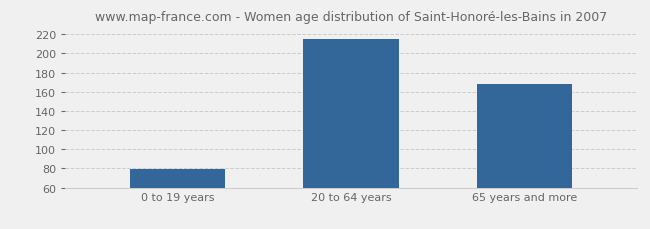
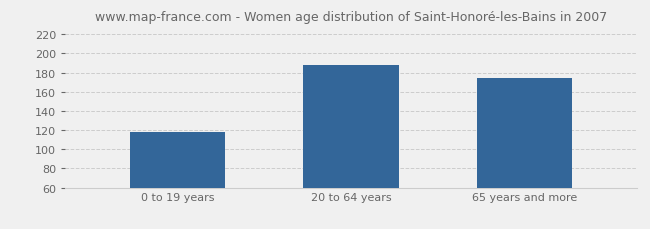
0 to 19 years: 79 -> 118
20 to 64 years: 215 -> 188
65 years and more: 168 -> 174
